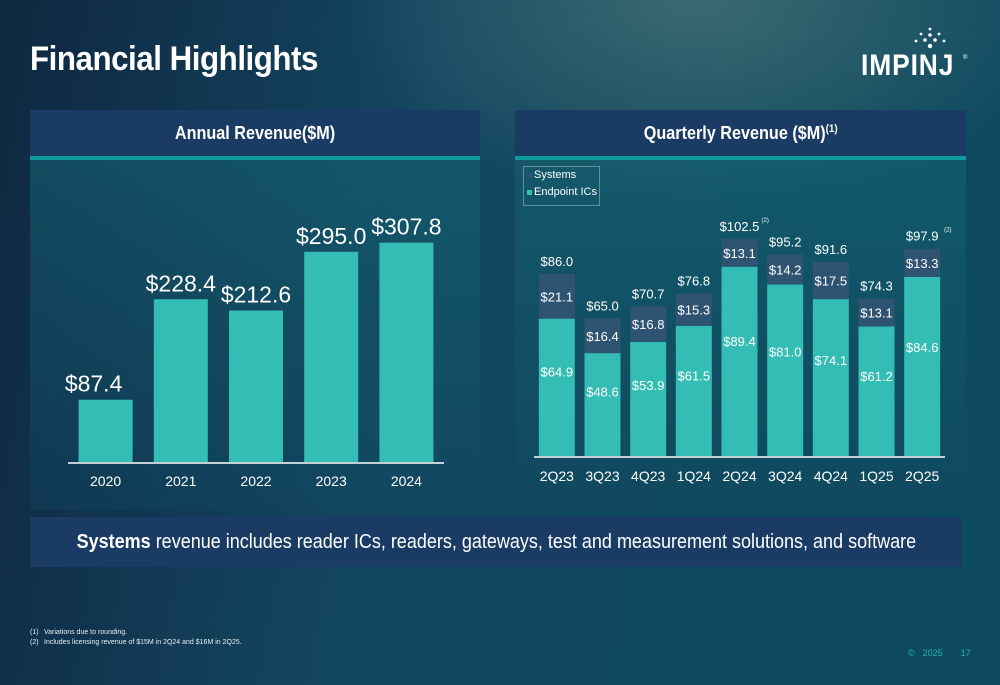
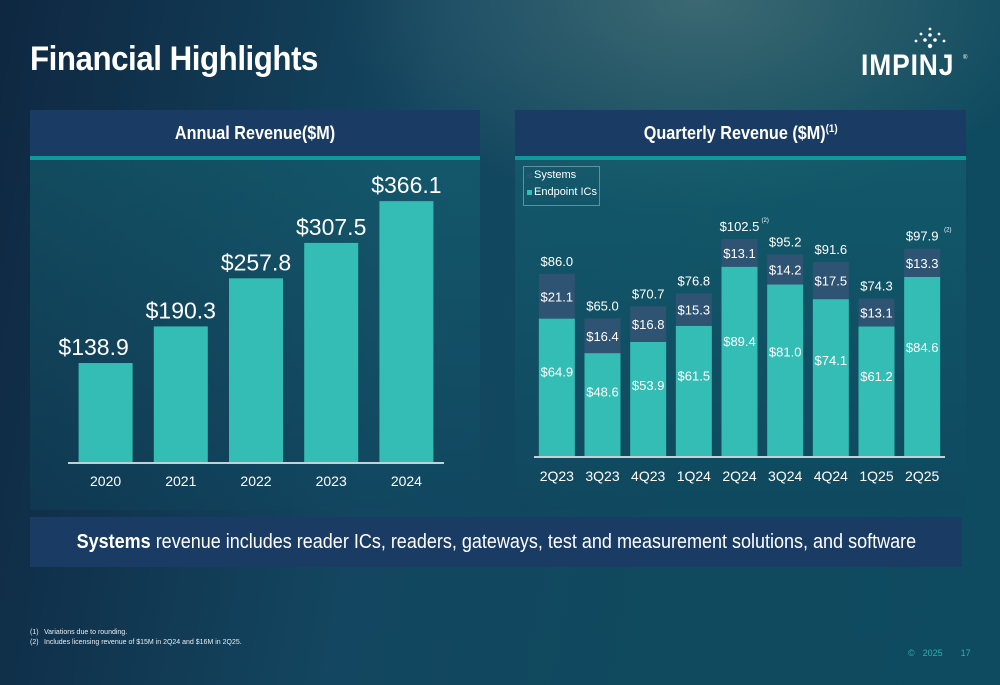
Annual Revenue($M)/2020: $87.4 -> $138.9
Annual Revenue($M)/2021: $228.4 -> $190.3
Annual Revenue($M)/2022: $212.6 -> $257.8
Annual Revenue($M)/2023: $295.0 -> $307.5
Annual Revenue($M)/2024: $307.8 -> $366.1
